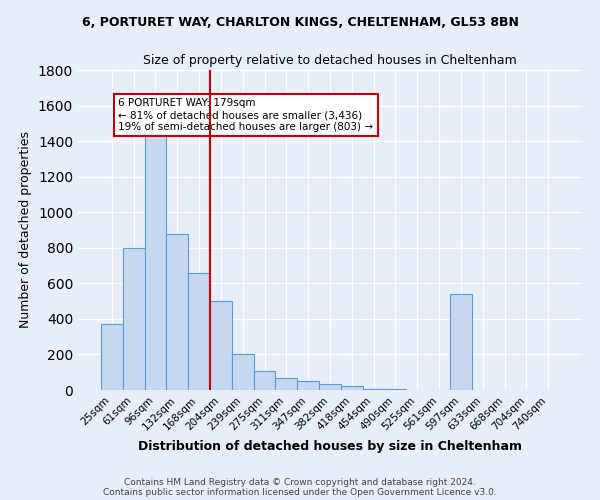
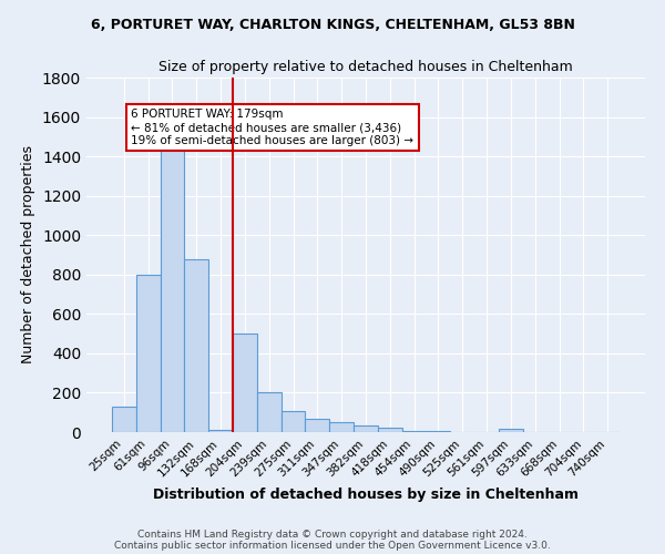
25sqm: 370 -> 130
168sqm: 660 -> 10
597sqm: 540 -> 20
